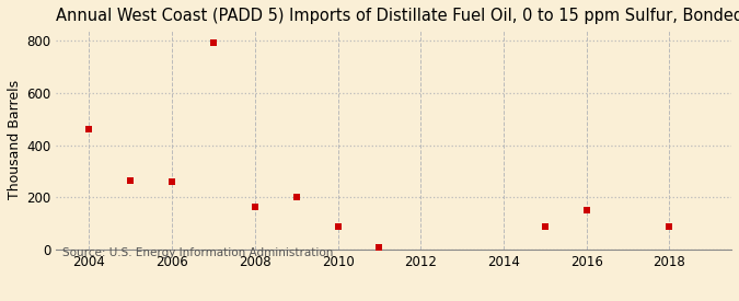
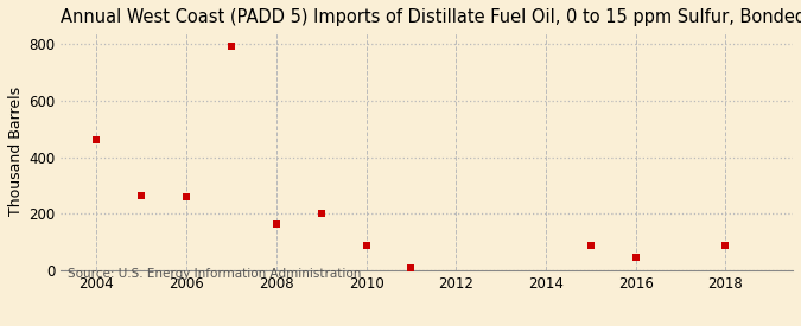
2016: 150 -> 45
